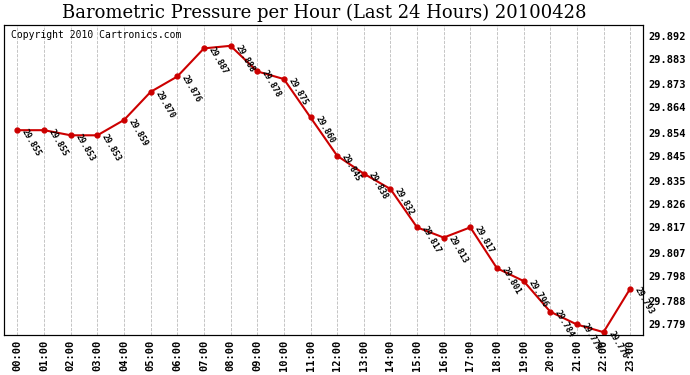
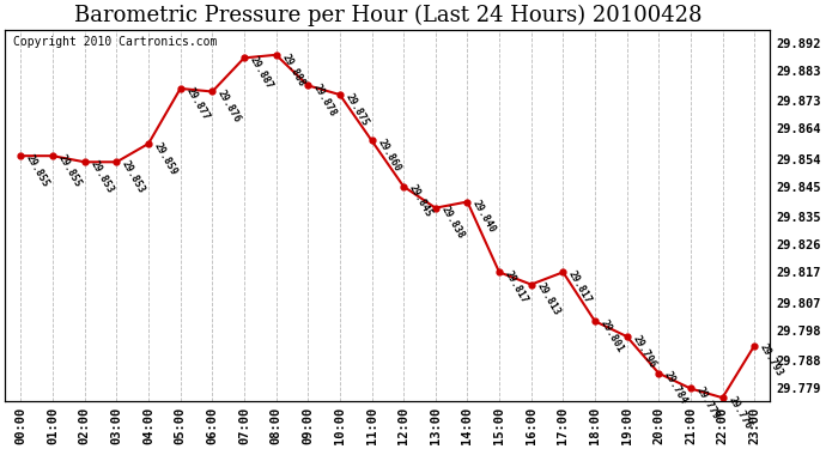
05:00: 29.870 -> 29.877
14:00: 29.832 -> 29.840
